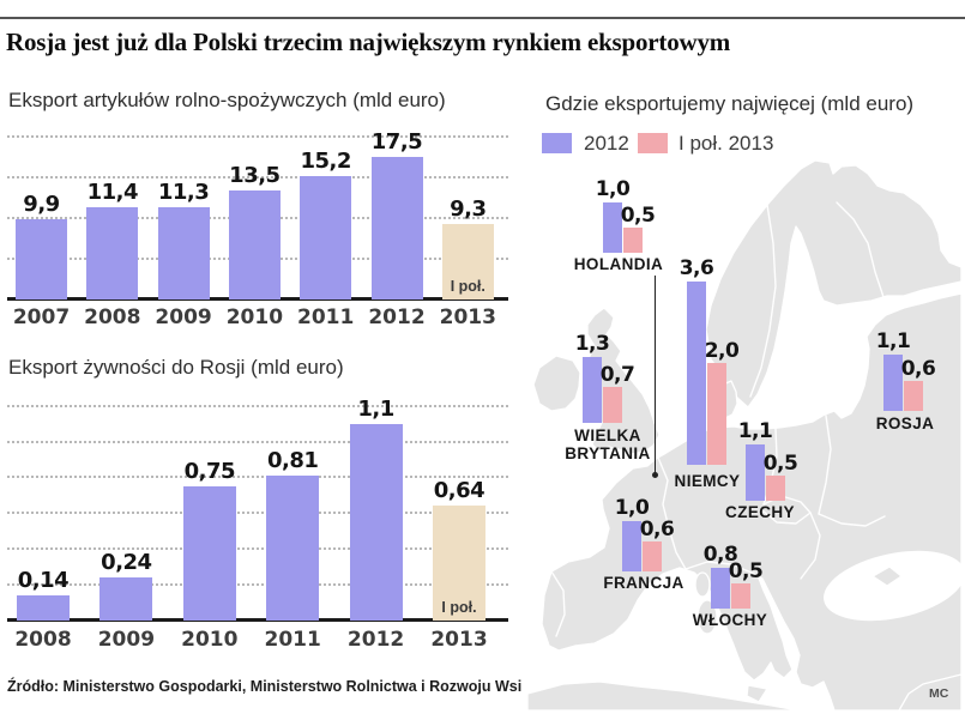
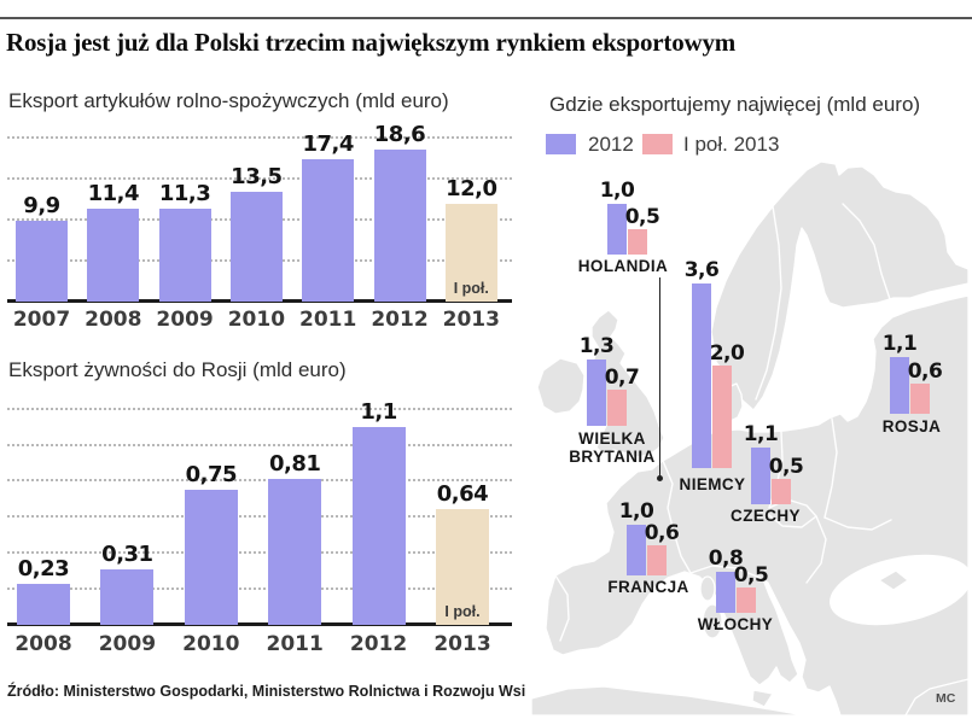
Eksport artykułów rolno-spożywczych (mld euro)/2011: 15,2 -> 17,4
Eksport artykułów rolno-spożywczych (mld euro)/2012: 17,5 -> 18,6
Eksport artykułów rolno-spożywczych (mld euro)/2013: 9,3 -> 12,0
Eksport żywności do Rosji (mld euro)/2008: 0,14 -> 0,23
Eksport żywności do Rosji (mld euro)/2009: 0,24 -> 0,31
